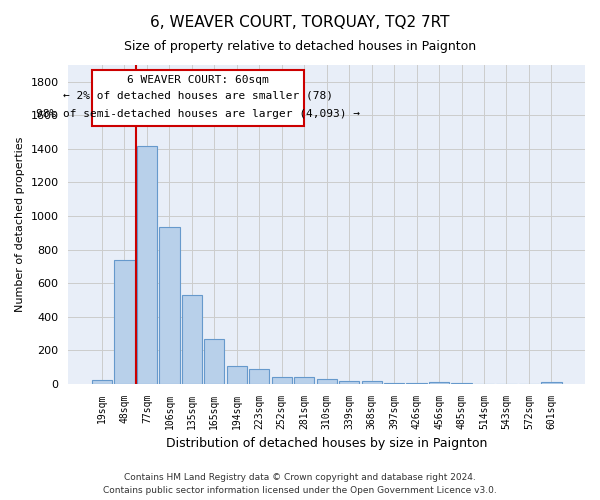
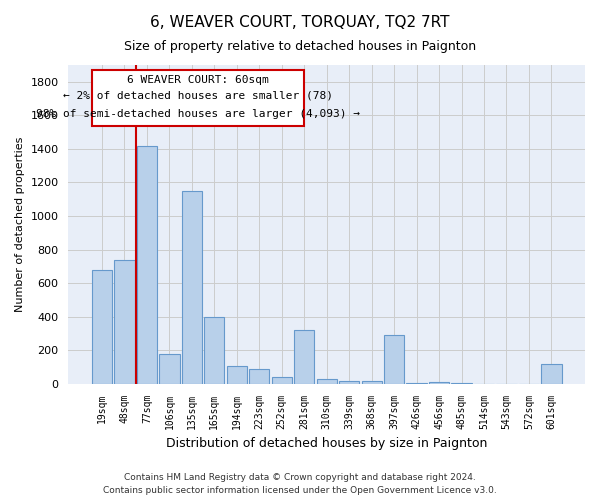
19sqm: 20 -> 680
106sqm: 940 -> 180
135sqm: 530 -> 1150
165sqm: 260 -> 400
281sqm: 40 -> 320
397sqm: 0 -> 290
601sqm: 10 -> 120
